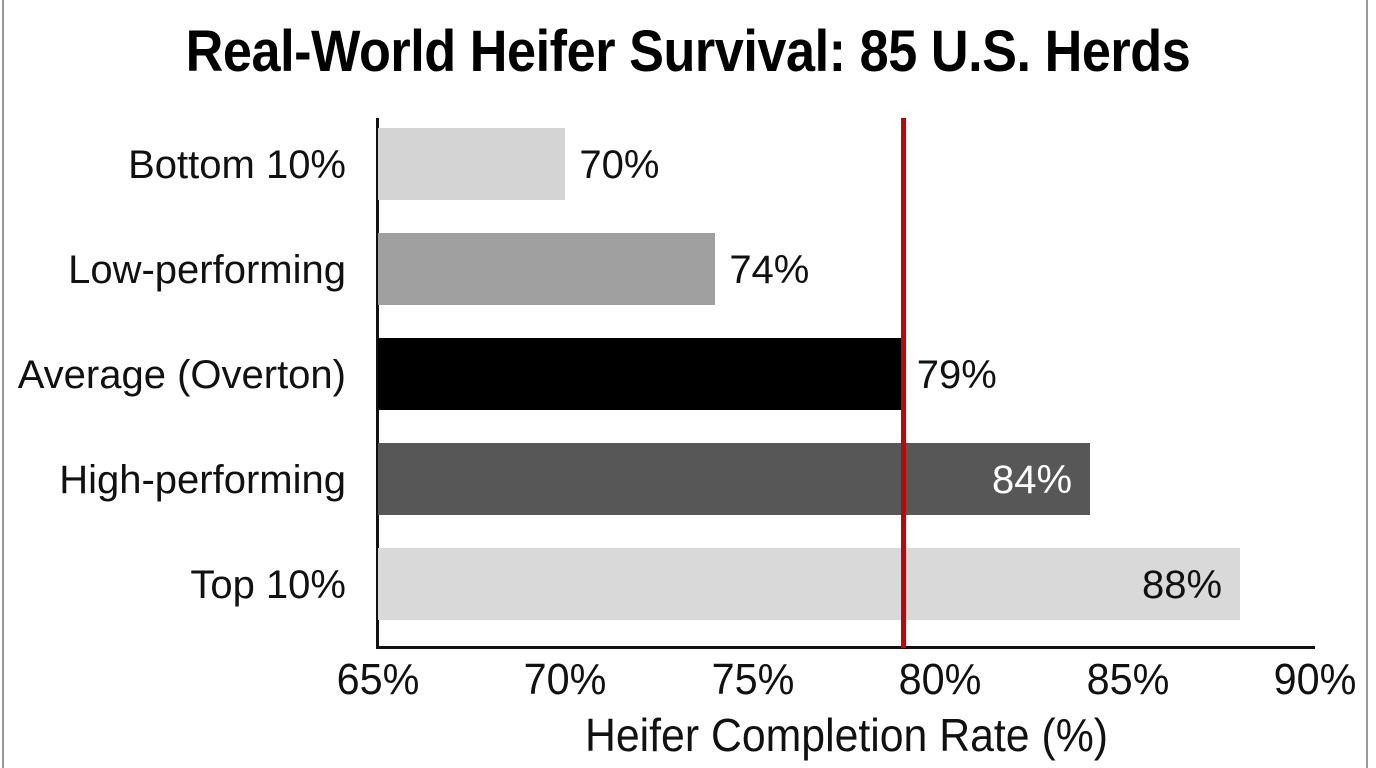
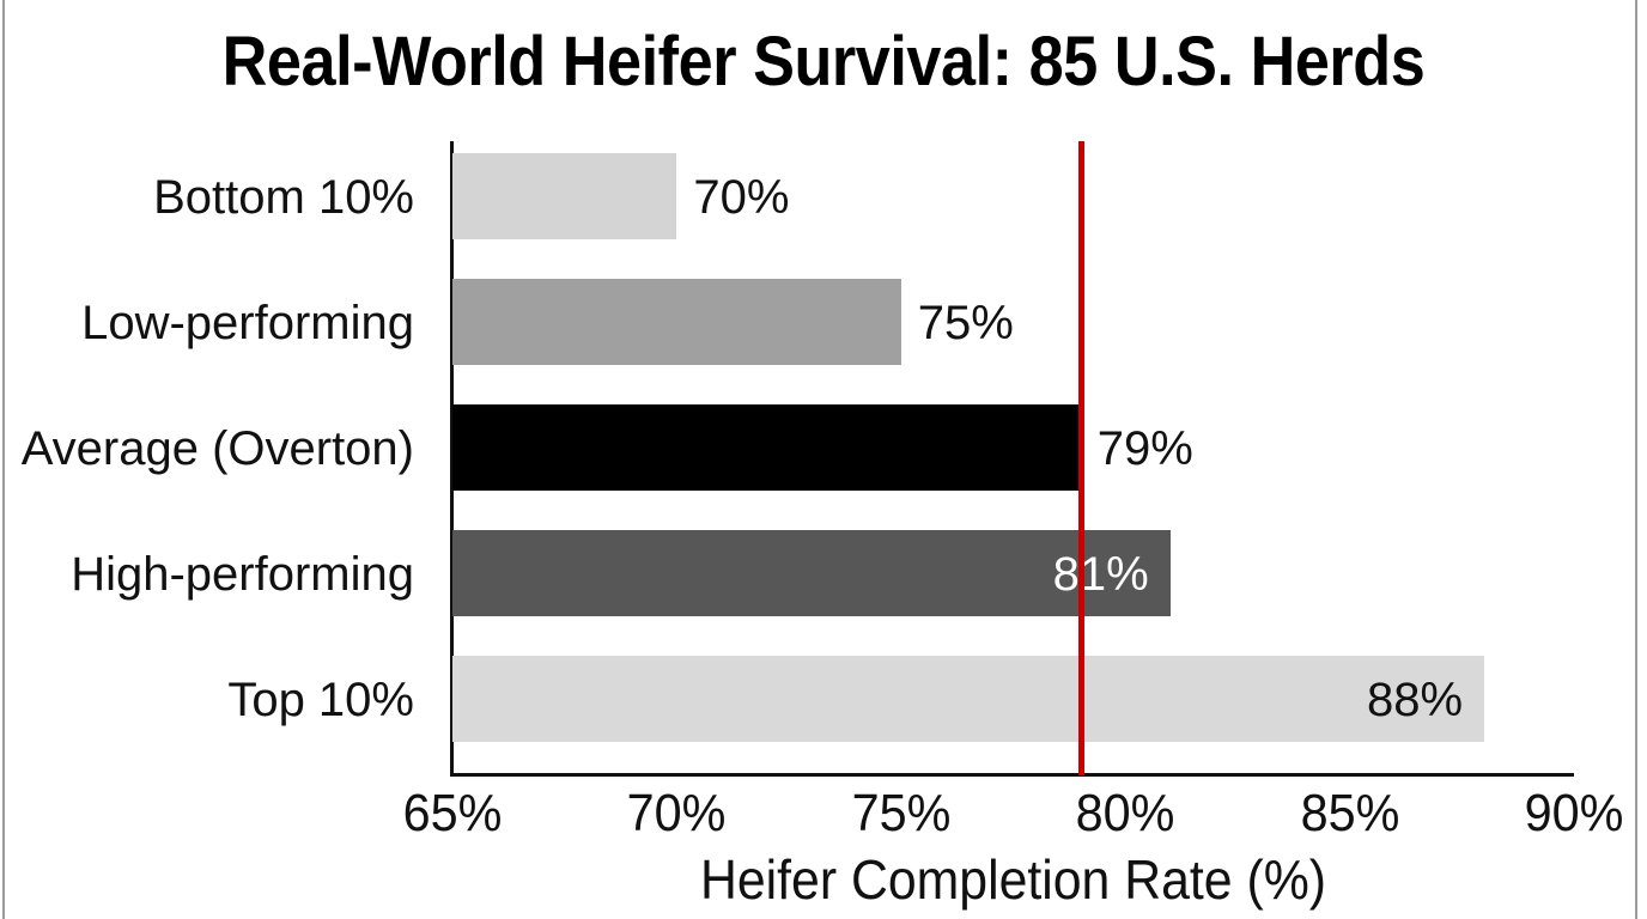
Low-performing: 74% -> 75%
High-performing: 84% -> 81%
